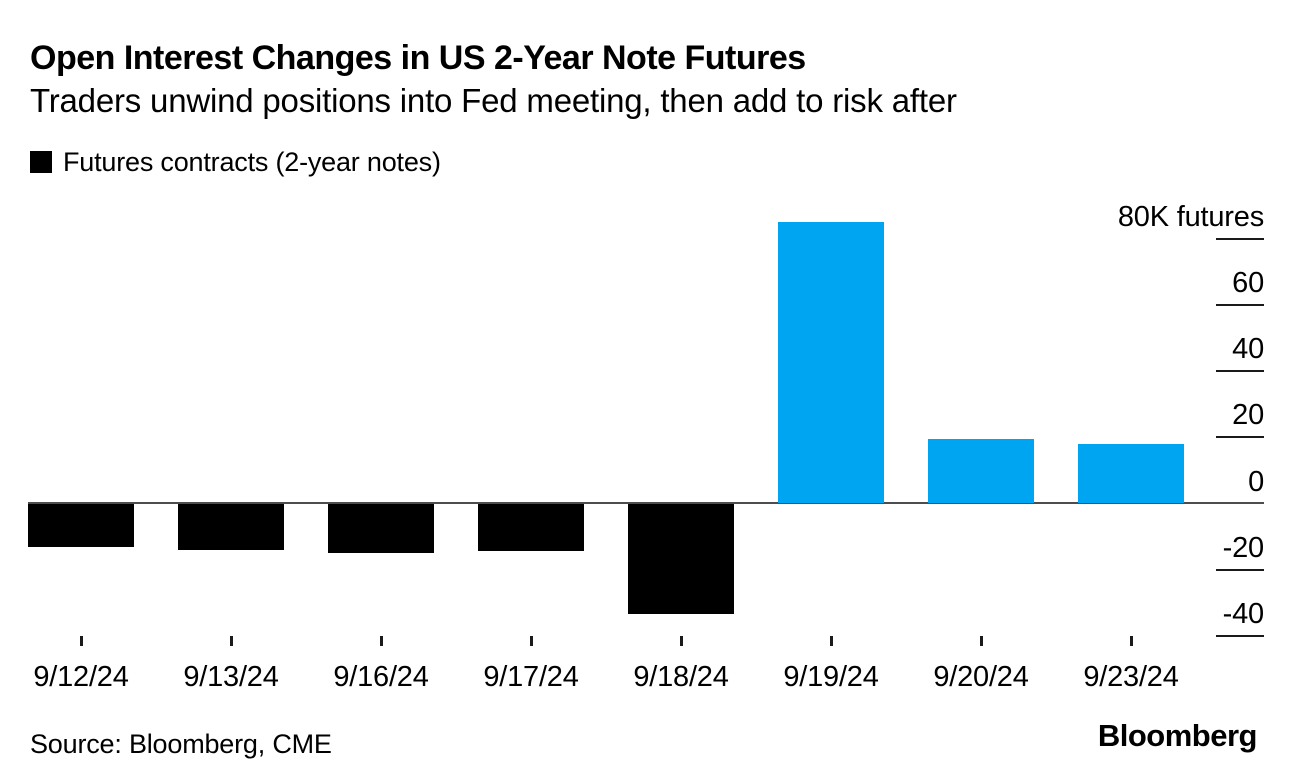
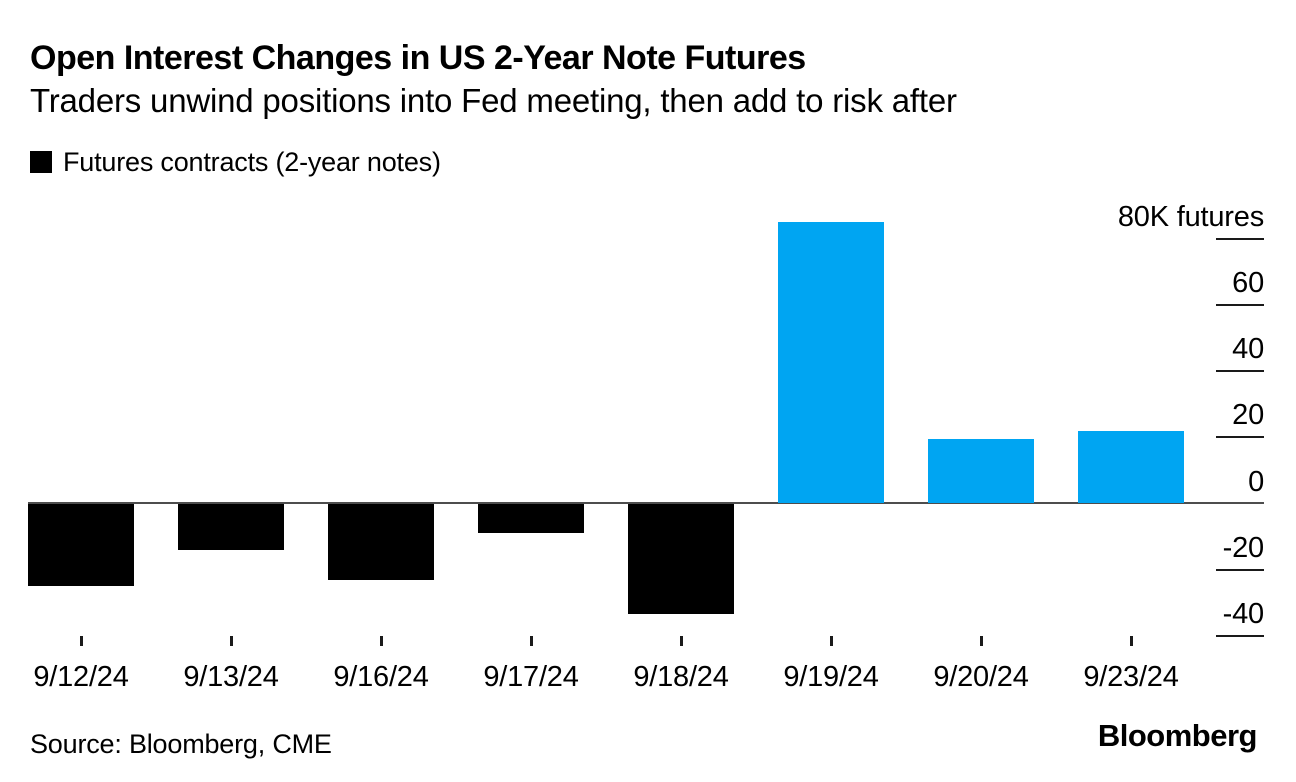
9/12/24: -13 -> -25
9/16/24: -15 -> -23
9/17/24: -14 -> -9
9/23/24: 18 -> 22
